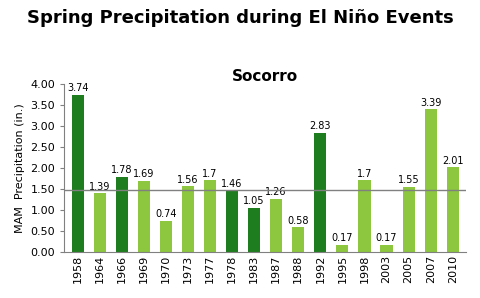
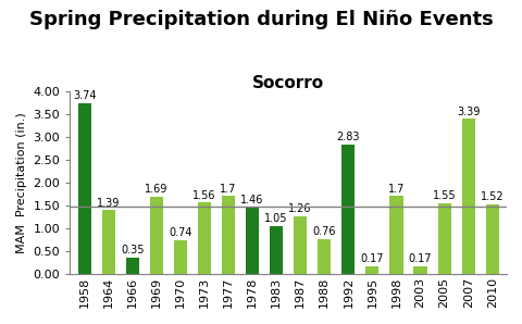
1966: 1.78 -> 0.35
1988: 0.58 -> 0.76
2010: 2.01 -> 1.52
